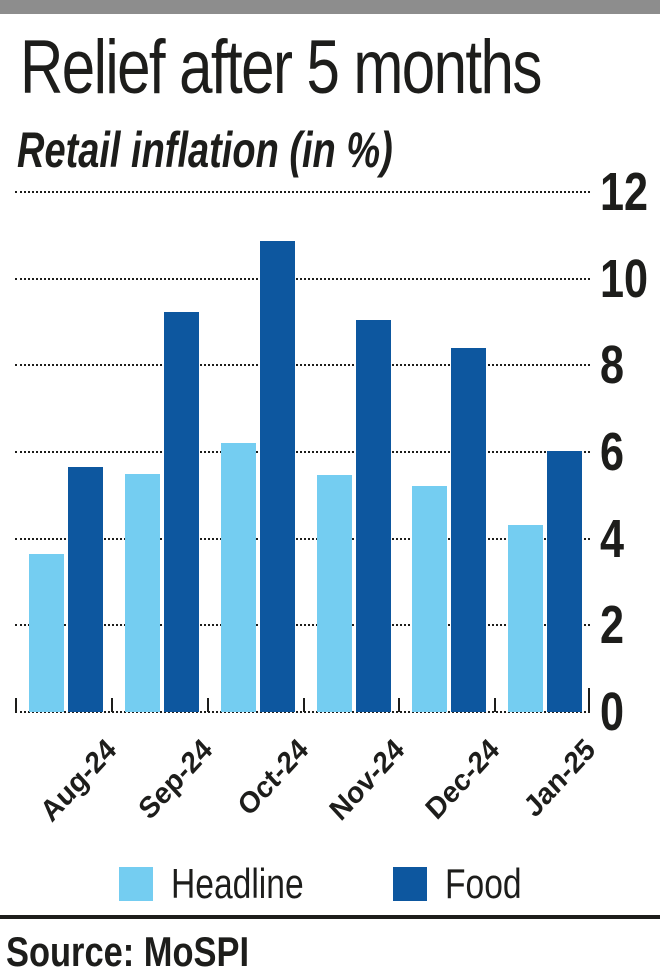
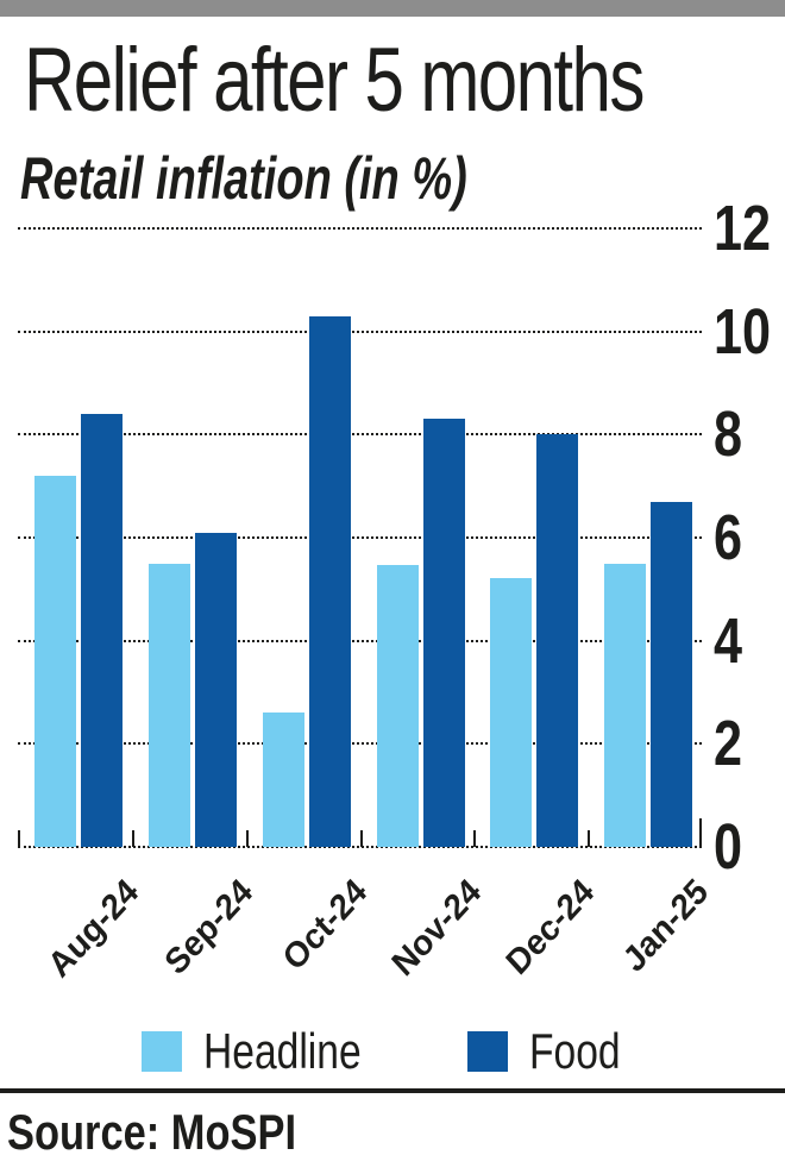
Headline/Aug-24: 3.6 -> 7.2
Food/Aug-24: 5.7 -> 8.4
Food/Sep-24: 9.2 -> 6.1
Headline/Oct-24: 6.2 -> 2.6
Food/Oct-24: 10.9 -> 10.3
Food/Nov-24: 9.0 -> 8.3
Food/Dec-24: 8.4 -> 8.0
Headline/Jan-25: 4.3 -> 5.5
Food/Jan-25: 6.0 -> 6.7
